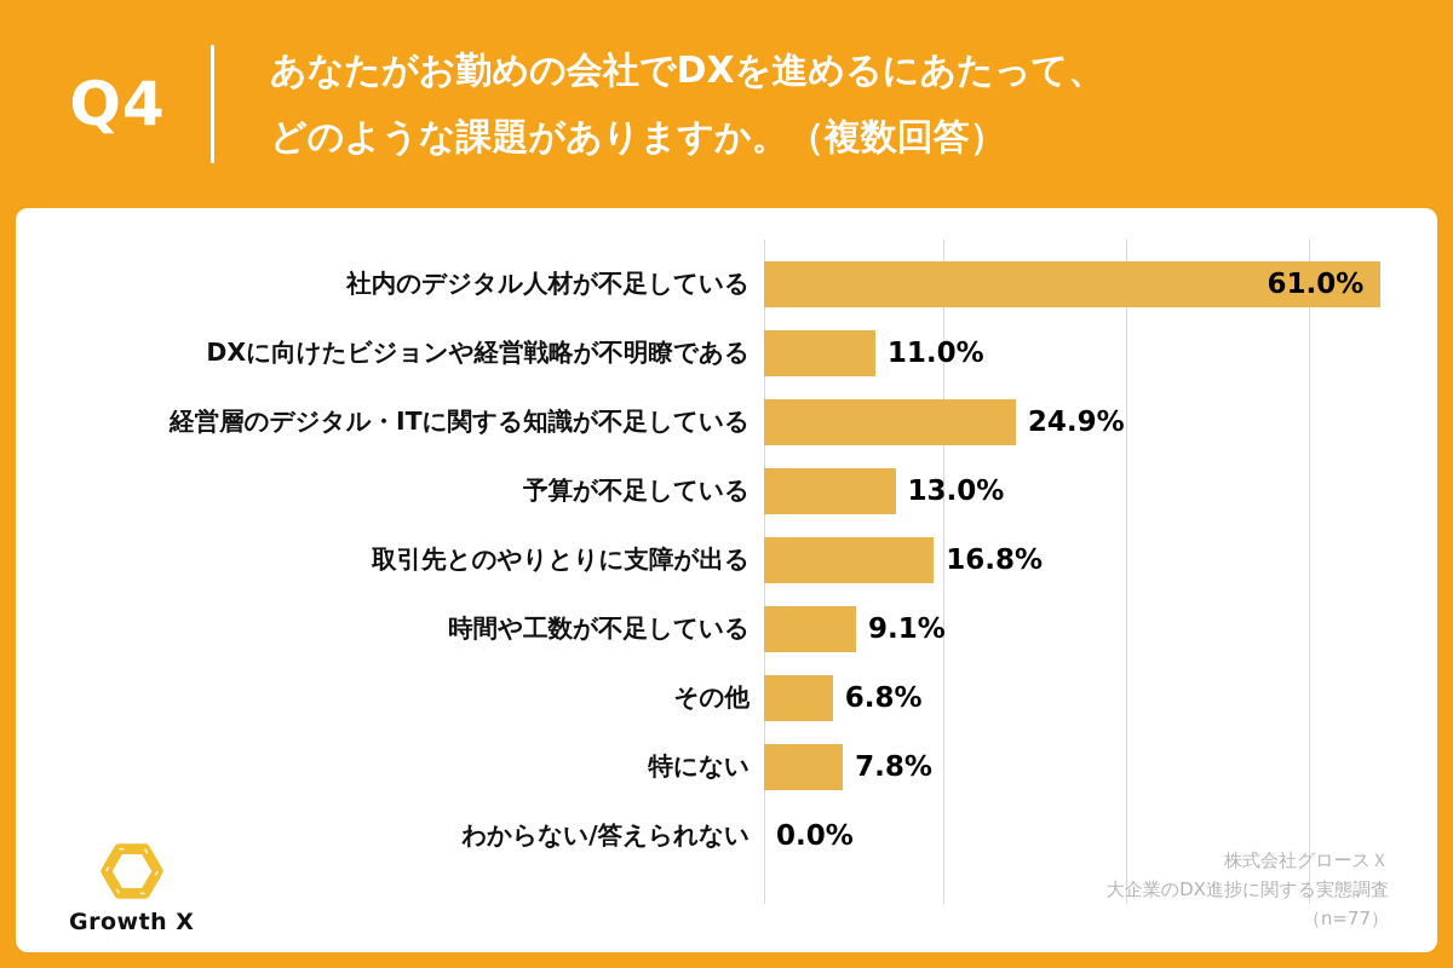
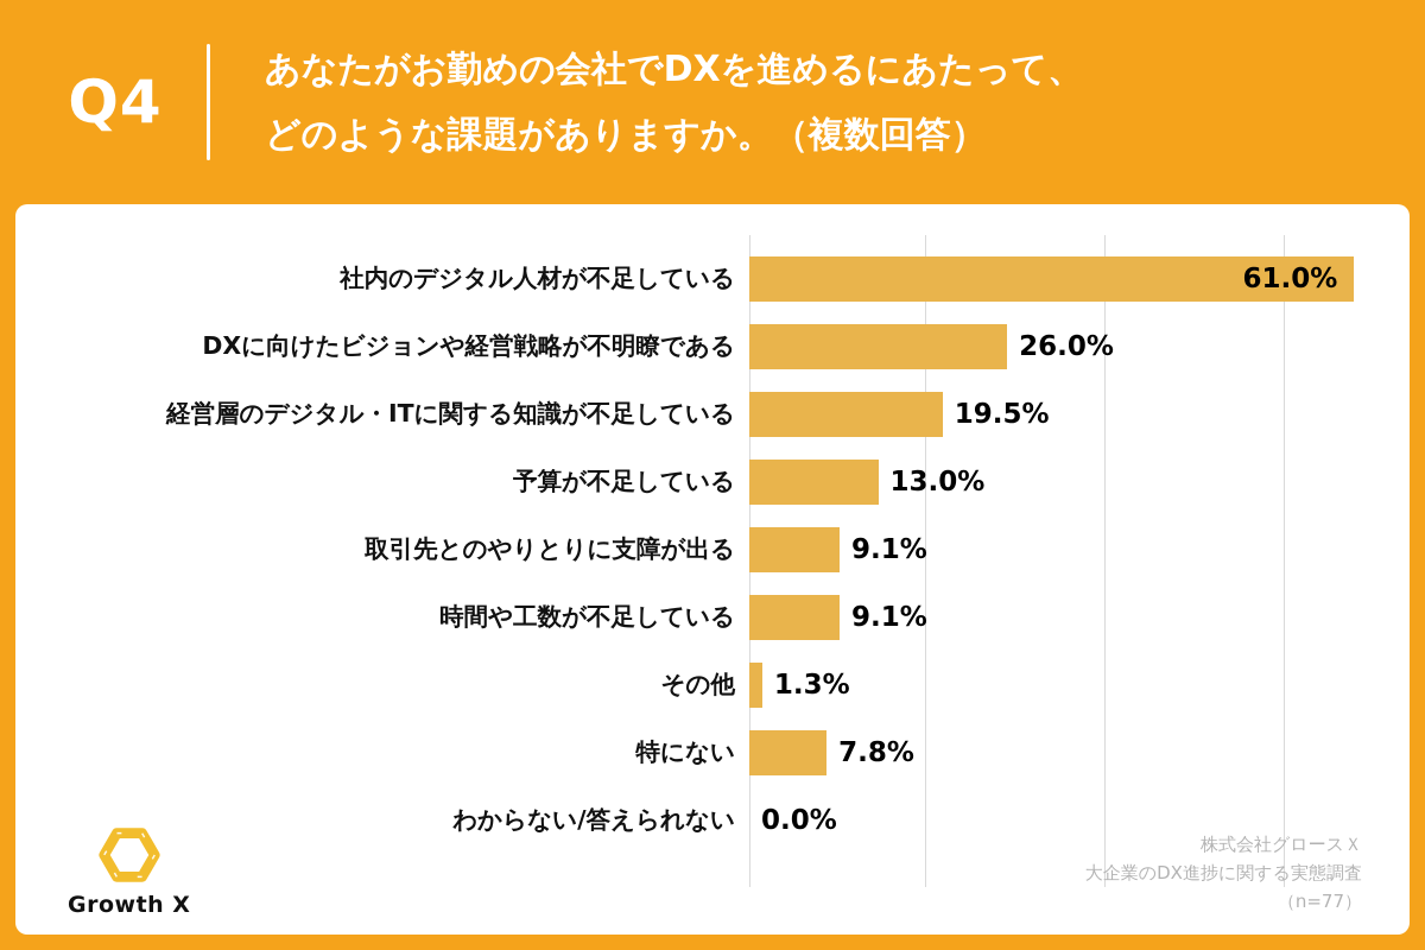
DXに向けたビジョンや経営戦略が不明瞭である: 11.0% -> 26.0%
経営層のデジタル・ITに関する知識が不足している: 24.9% -> 19.5%
取引先とのやりとりに支障が出る: 16.8% -> 9.1%
その他: 6.8% -> 1.3%
